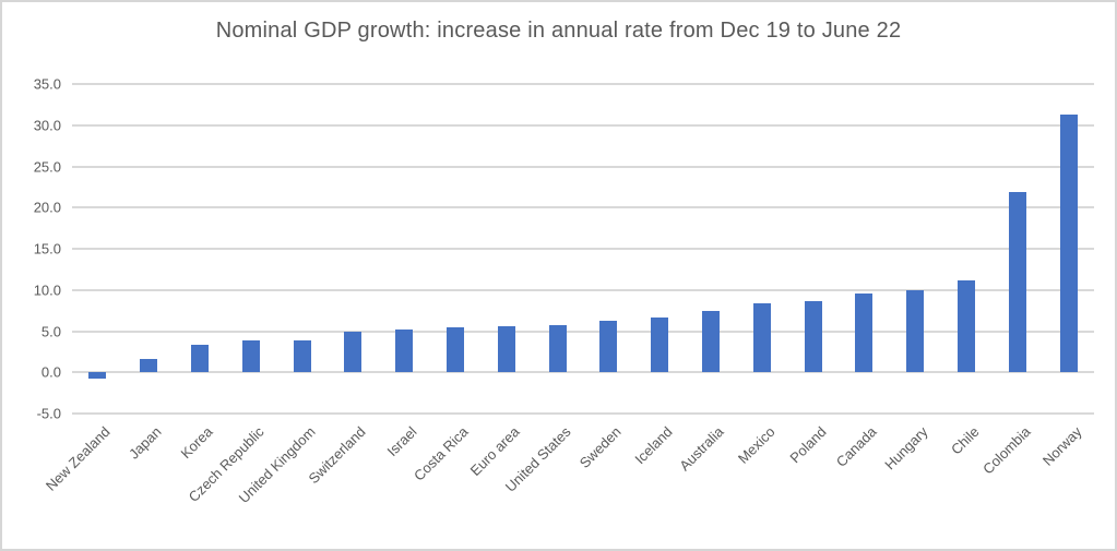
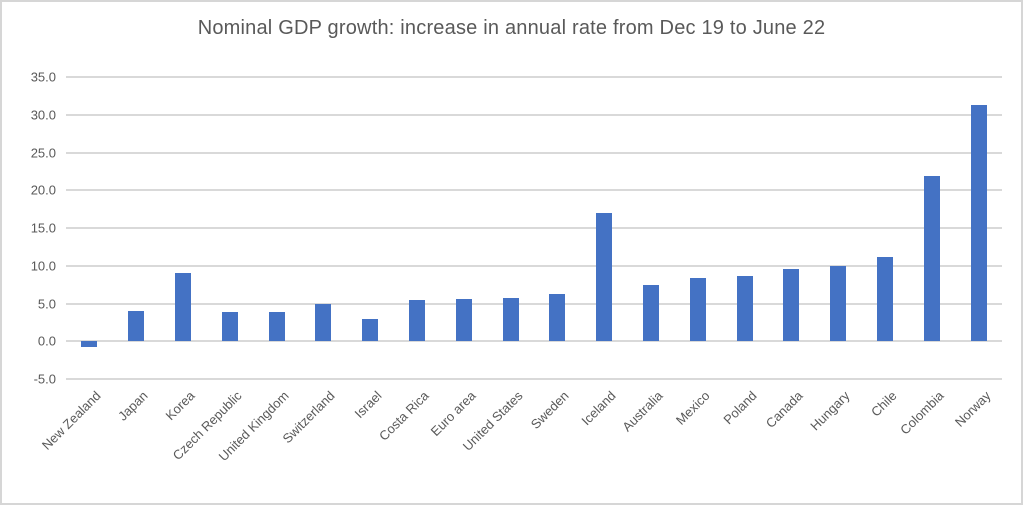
Japan: 2 -> 4
Korea: 3 -> 9
Israel: 5 -> 3
Iceland: 7 -> 17
